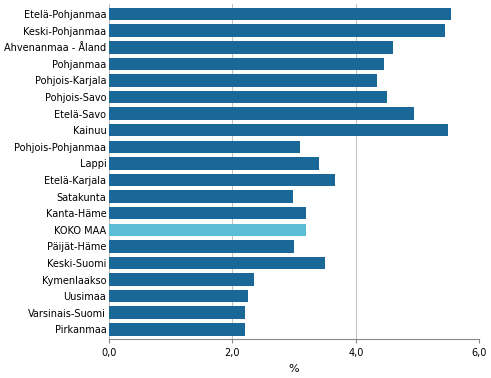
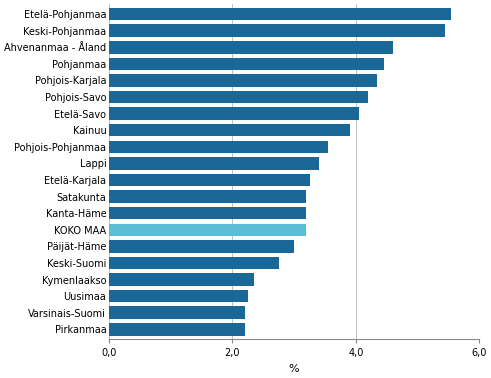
Pohjois-Savo: 4,50 -> 4,20
Etelä-Savo: 4,94 -> 4,05
Kainuu: 5,50 -> 3,90
Pohjois-Pohjanmaa: 3,10 -> 3,55
Etelä-Karjala: 3,66 -> 3,25
Satakunta: 2,98 -> 3,20
Keski-Suomi: 3,50 -> 2,75
